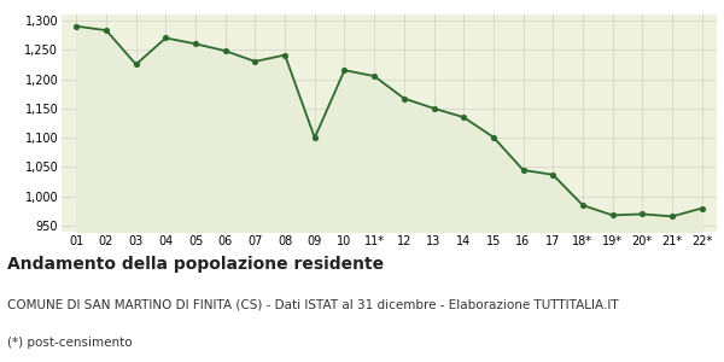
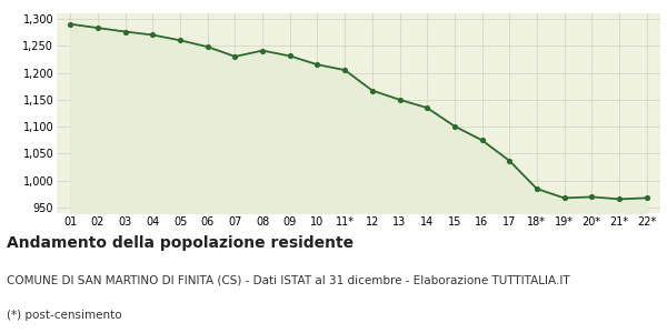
03: 1,225 -> 1,276
09: 1,100 -> 1,231
16: 1,045 -> 1,075
22*: 980 -> 968
